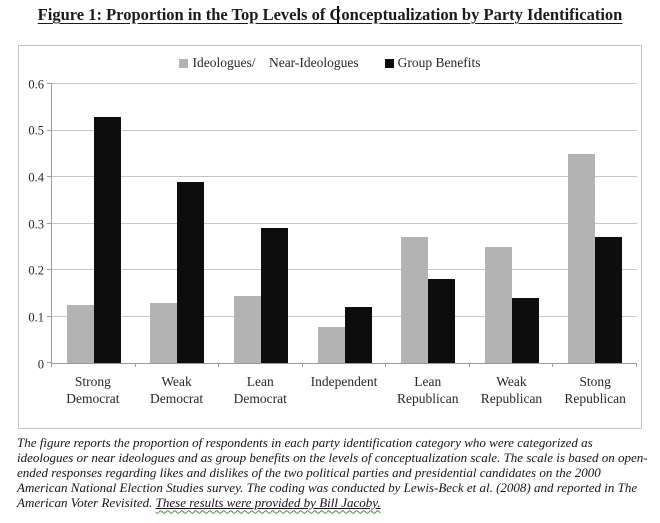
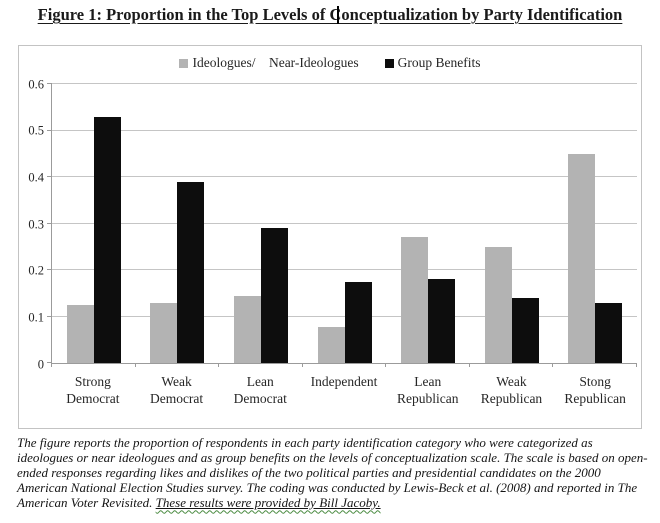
Group Benefits/Independent: 0.12 -> 0.17
Group Benefits/Stong Republican: 0.27 -> 0.13
